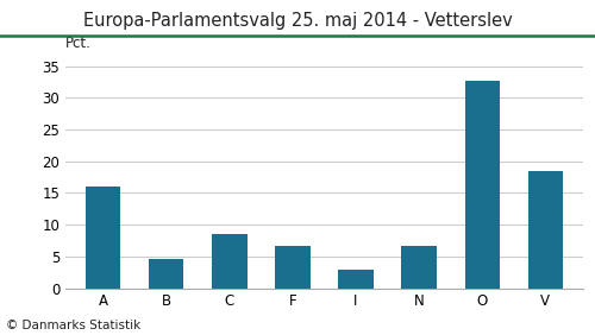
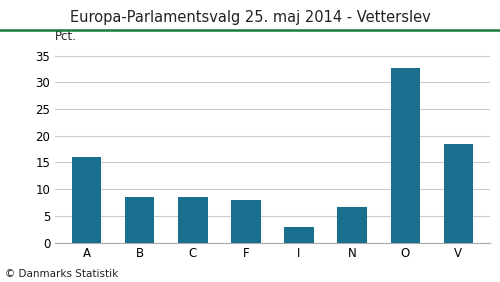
B: 4.6 -> 8.5
F: 6.6 -> 7.9
